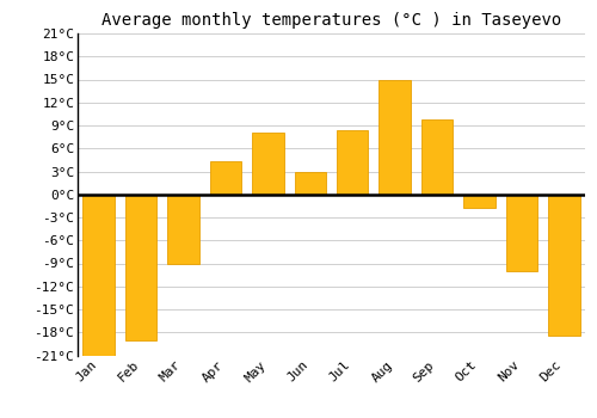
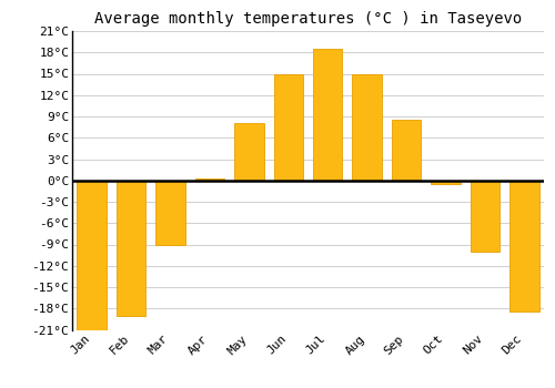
Apr: 4.4°C -> 0.3°C
Jun: 3.0°C -> 15.0°C
Jul: 8.4°C -> 18.5°C
Sep: 9.8°C -> 8.5°C
Oct: -1.8°C -> -0.5°C
